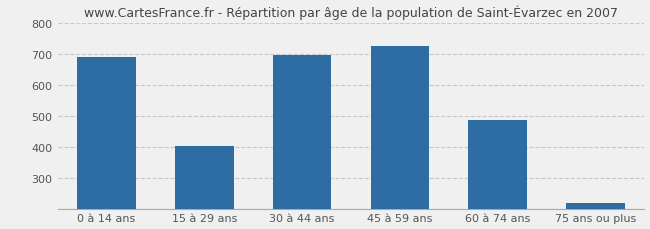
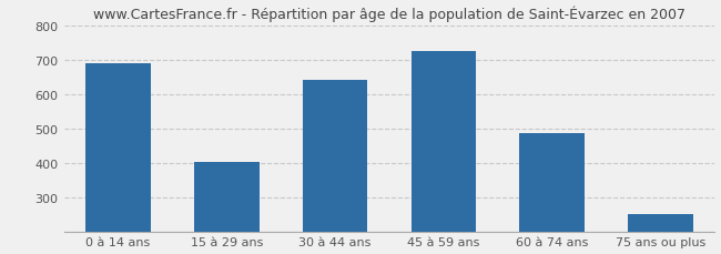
30 à 44 ans: 698 -> 640
75 ans ou plus: 218 -> 250
